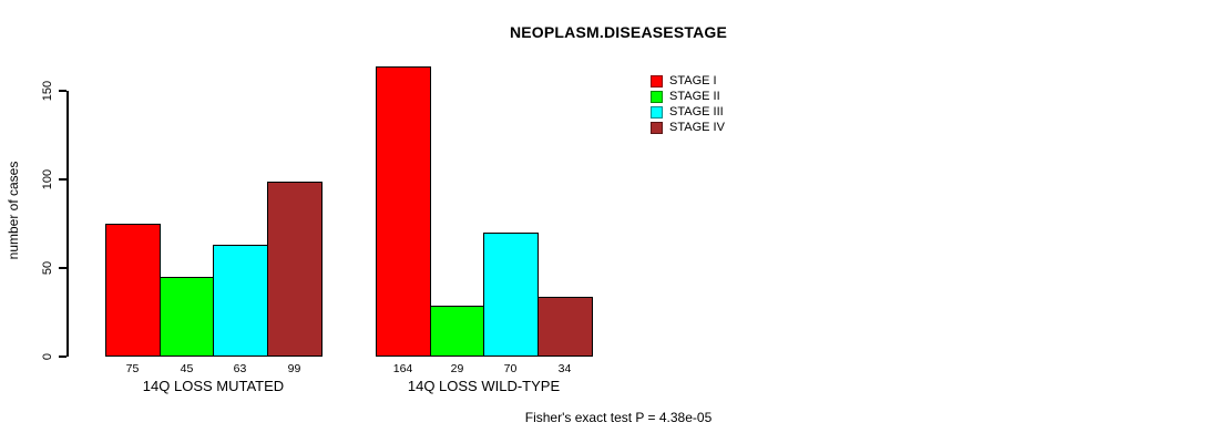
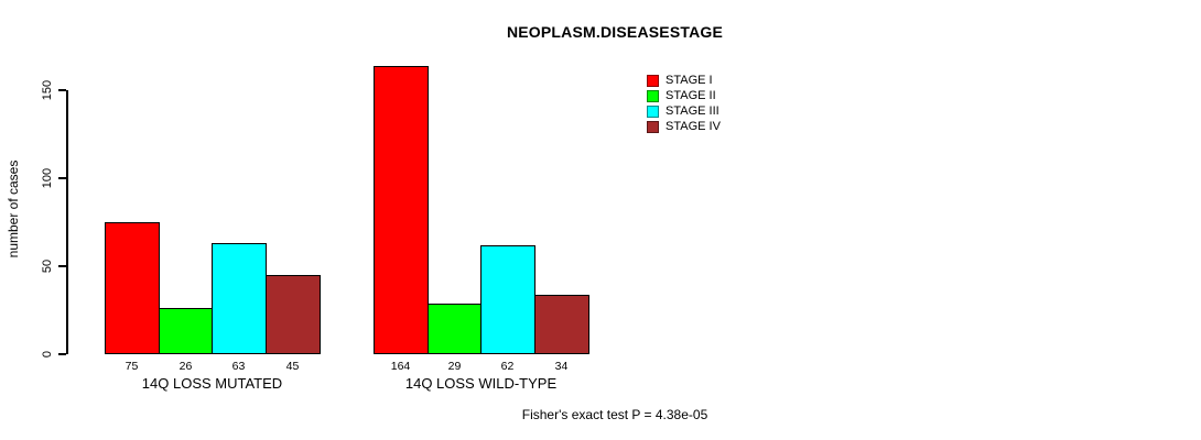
STAGE II/14Q LOSS MUTATED: 45 -> 26
STAGE IV/14Q LOSS MUTATED: 99 -> 45
STAGE III/14Q LOSS WILD-TYPE: 70 -> 62
